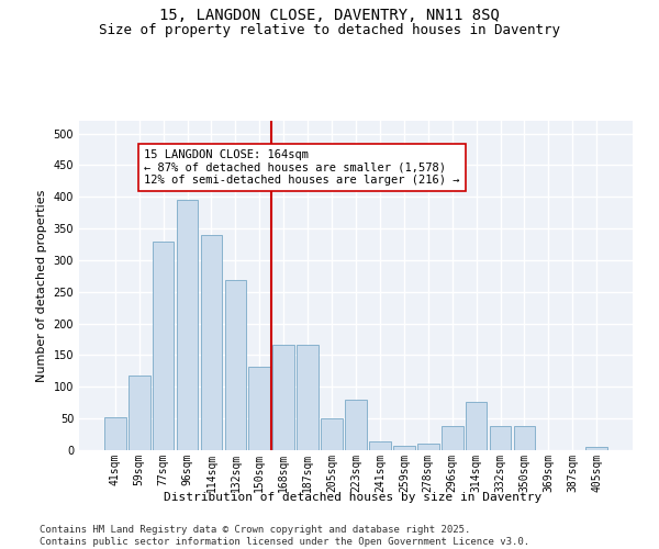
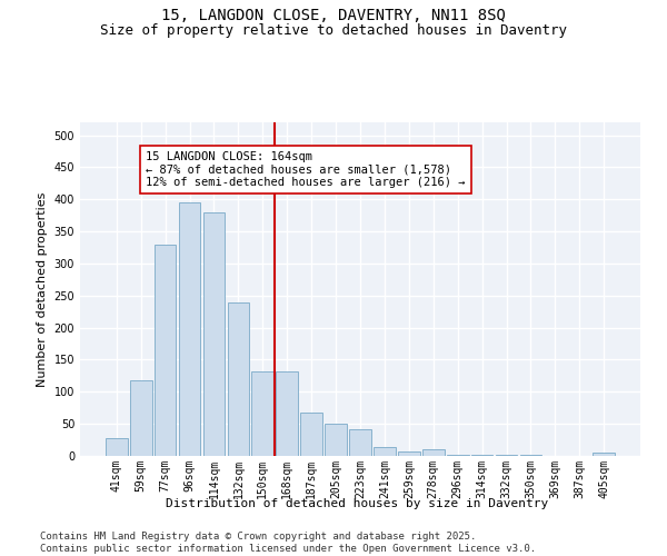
41sqm: 52 -> 27
114sqm: 340 -> 380
132sqm: 268 -> 240
168sqm: 166 -> 132
187sqm: 166 -> 68
223sqm: 80 -> 42
296sqm: 38 -> 2
314sqm: 76 -> 1
332sqm: 38 -> 1
350sqm: 38 -> 1
